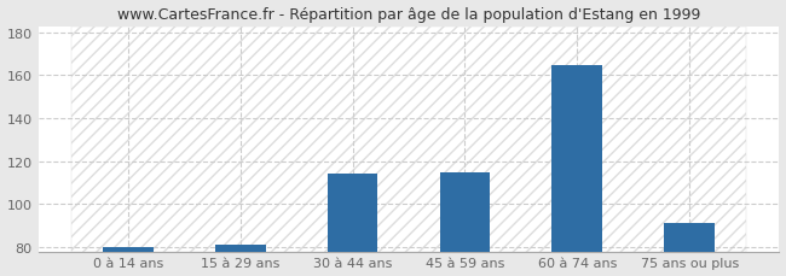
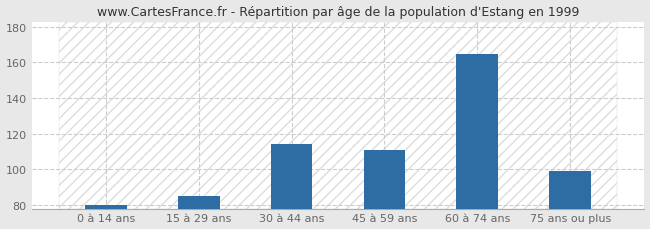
15 à 29 ans: 81 -> 85
45 à 59 ans: 115 -> 111
75 ans ou plus: 91 -> 99
